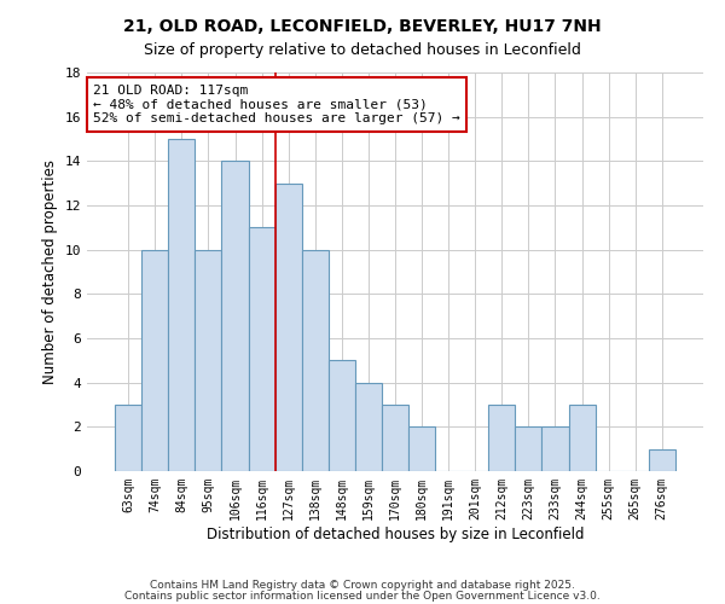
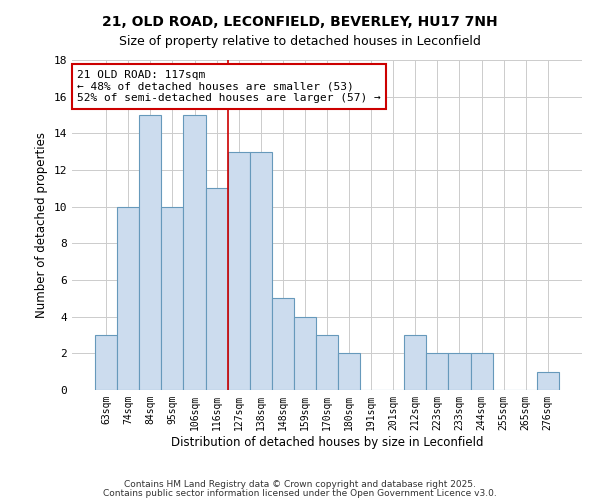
106sqm: 14 -> 15
138sqm: 10 -> 13
244sqm: 3 -> 2
